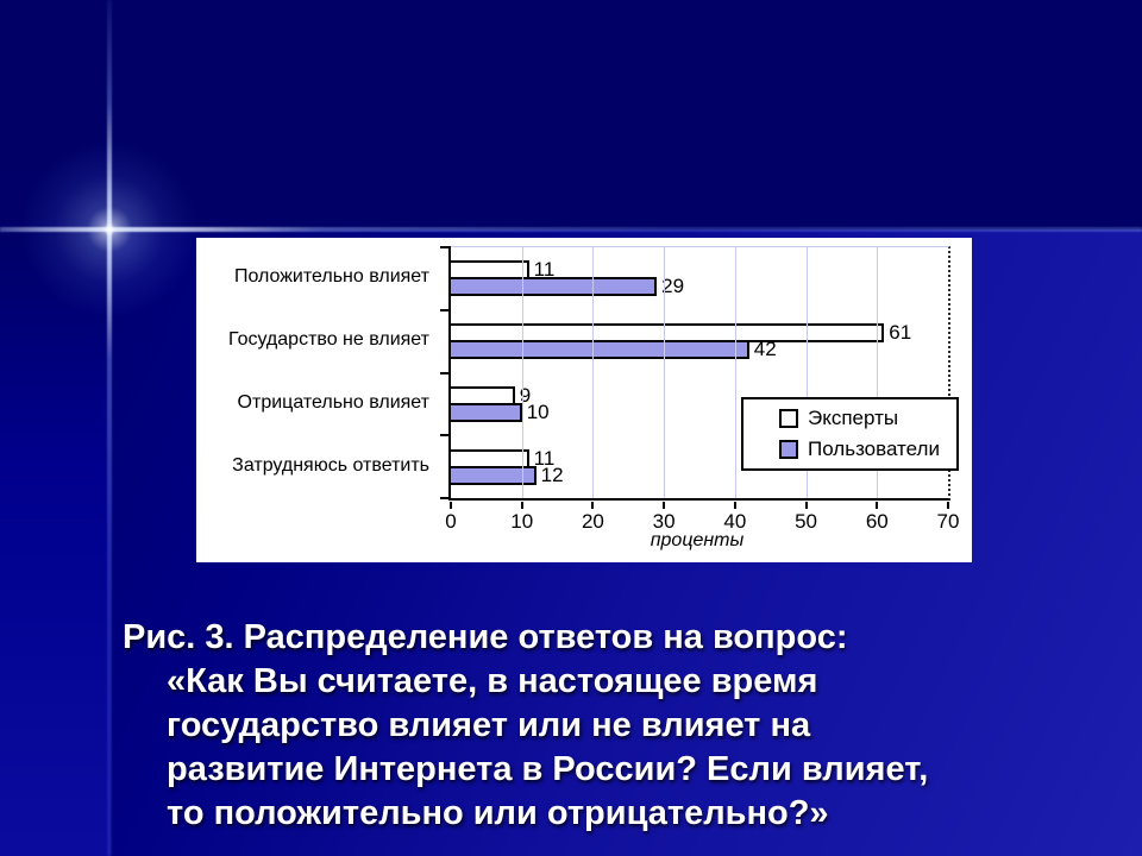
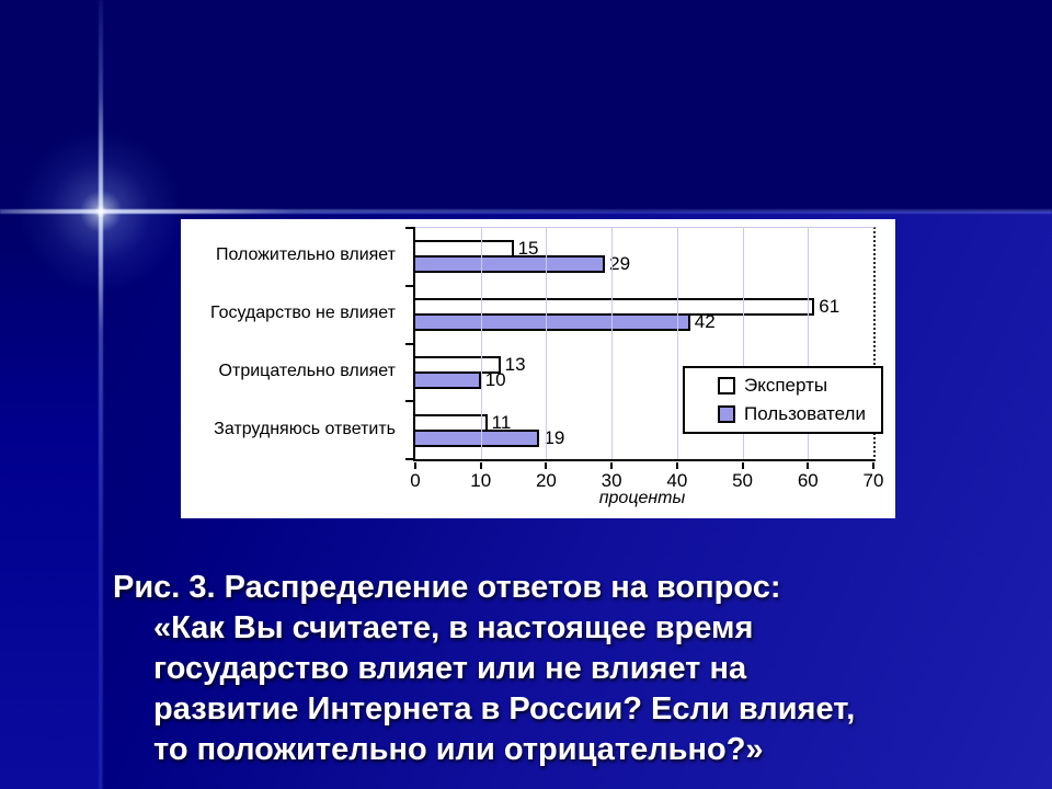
Эксперты/Положительно влияет: 11 -> 15
Эксперты/Отрицательно влияет: 9 -> 13
Пользователи/Затрудняюсь ответить: 12 -> 19
